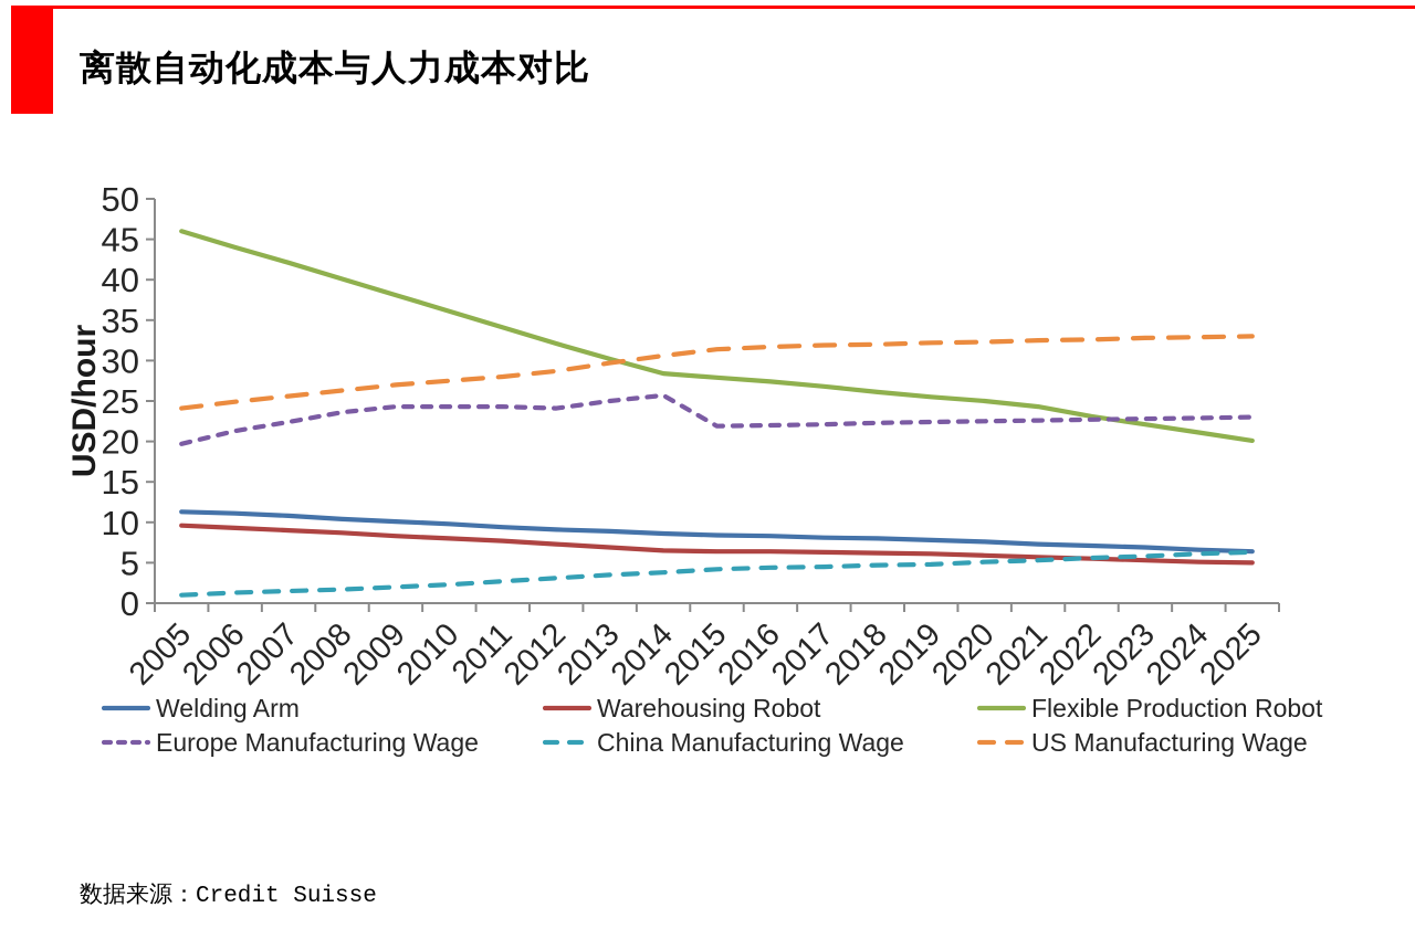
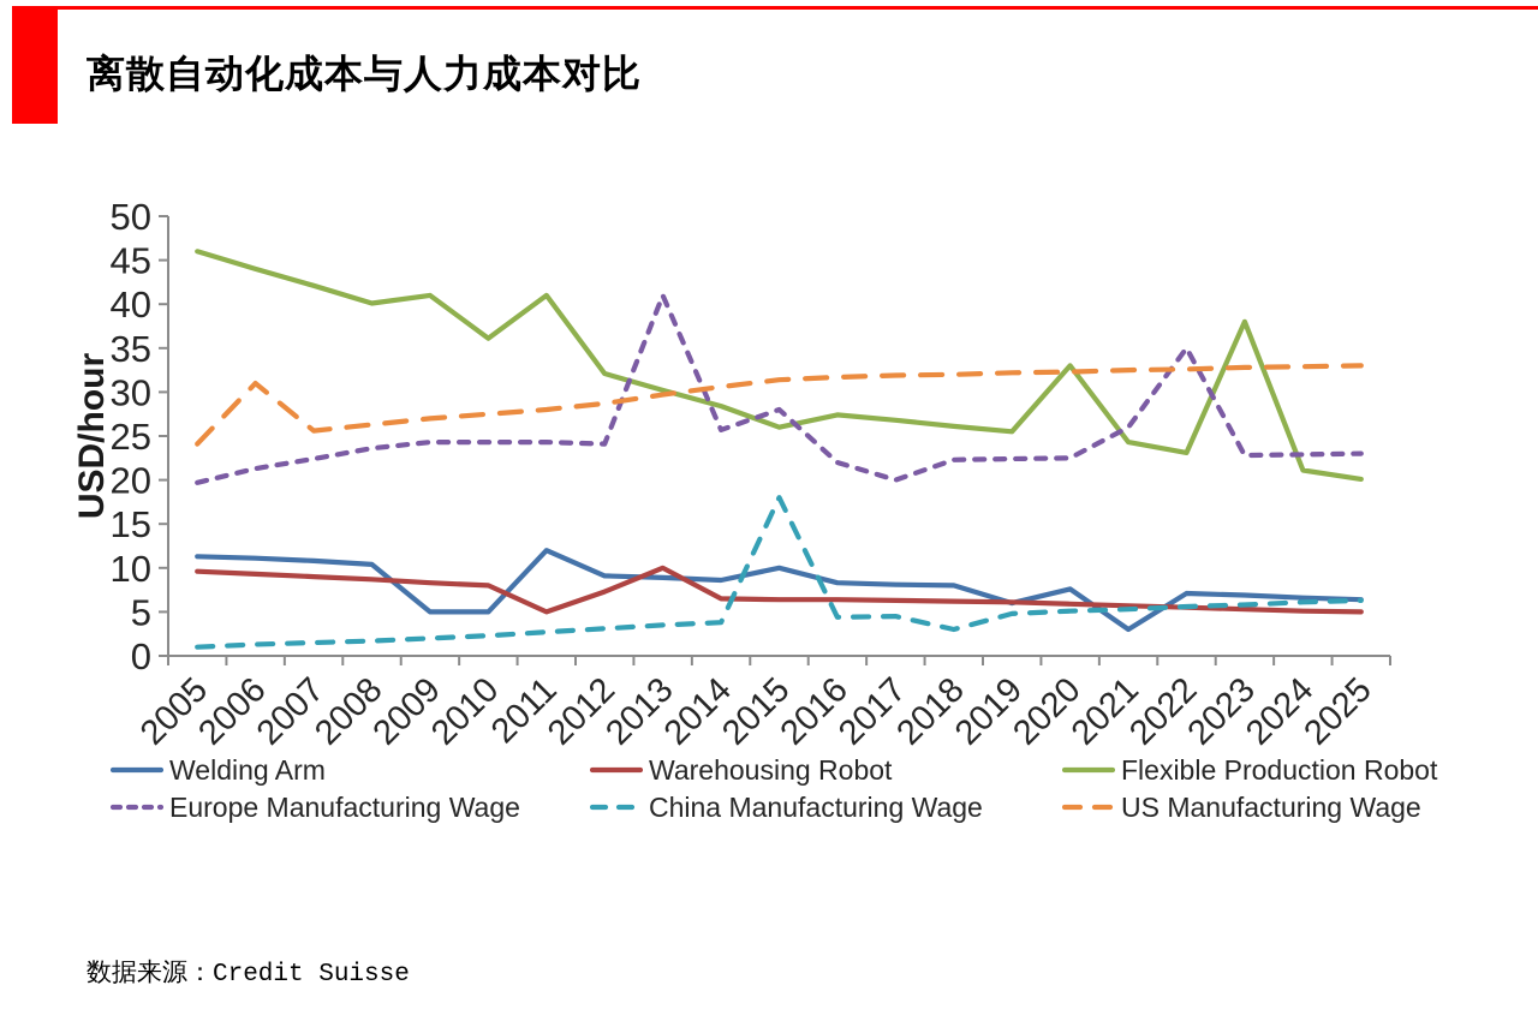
US Manufacturing Wage/2006: 25 -> 31
Welding Arm/2009: 10 -> 5
Flexible Production Robot/2009: 38 -> 41
Welding Arm/2010: 10 -> 5
Welding Arm/2011: 9 -> 12
Warehousing Robot/2011: 8 -> 5
Flexible Production Robot/2011: 34 -> 41
Warehousing Robot/2013: 7 -> 10
Europe Manufacturing Wage/2013: 25 -> 41
Welding Arm/2015: 8 -> 10
Flexible Production Robot/2015: 28 -> 26
Europe Manufacturing Wage/2015: 22 -> 28
China Manufacturing Wage/2015: 4 -> 18
Europe Manufacturing Wage/2017: 22 -> 20
China Manufacturing Wage/2018: 5 -> 3
Welding Arm/2019: 8 -> 6
Flexible Production Robot/2020: 25 -> 33
Welding Arm/2021: 7 -> 3
Europe Manufacturing Wage/2021: 23 -> 26
Europe Manufacturing Wage/2022: 23 -> 35
Flexible Production Robot/2023: 22 -> 38
